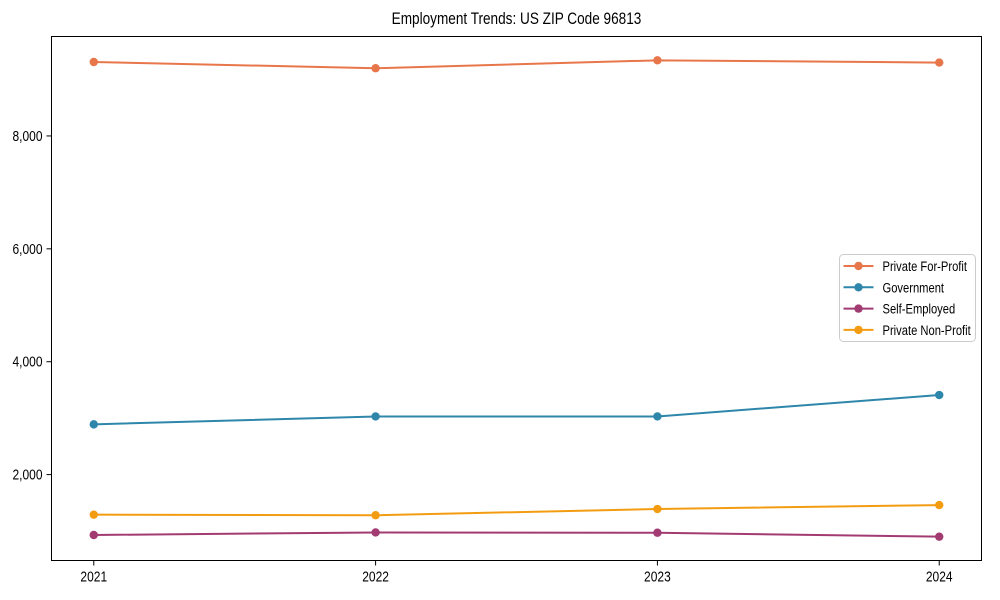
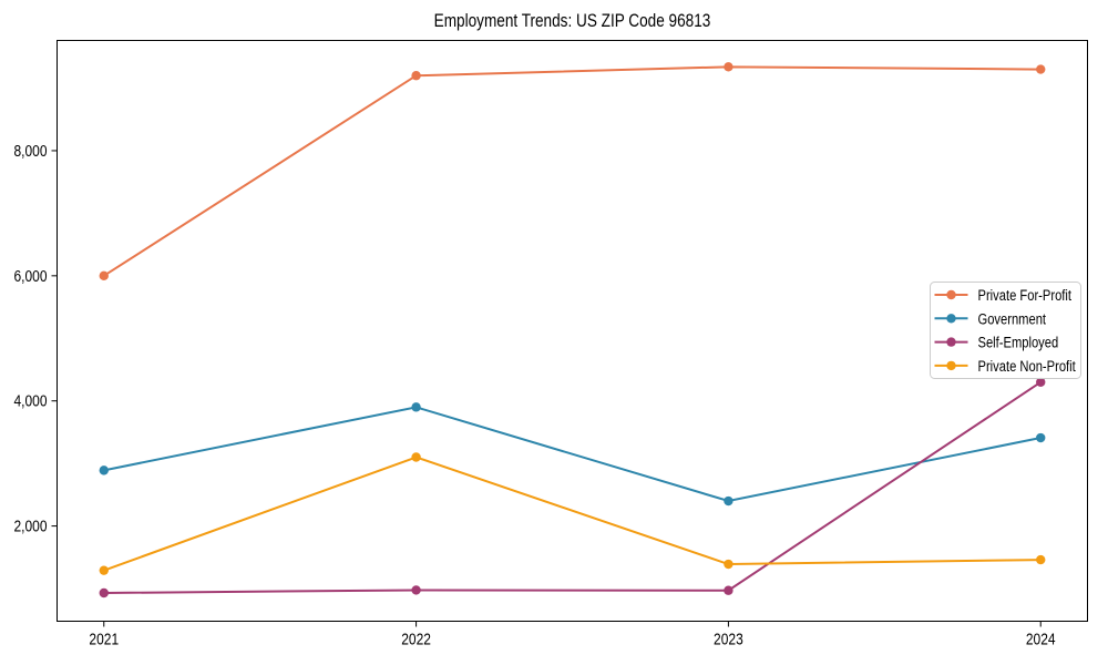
Private For-Profit/2021: 9300 -> 6000
Government/2022: 3000 -> 3900
Private Non-Profit/2022: 1300 -> 3100
Government/2023: 3000 -> 2400
Self-Employed/2024: 900 -> 4300
